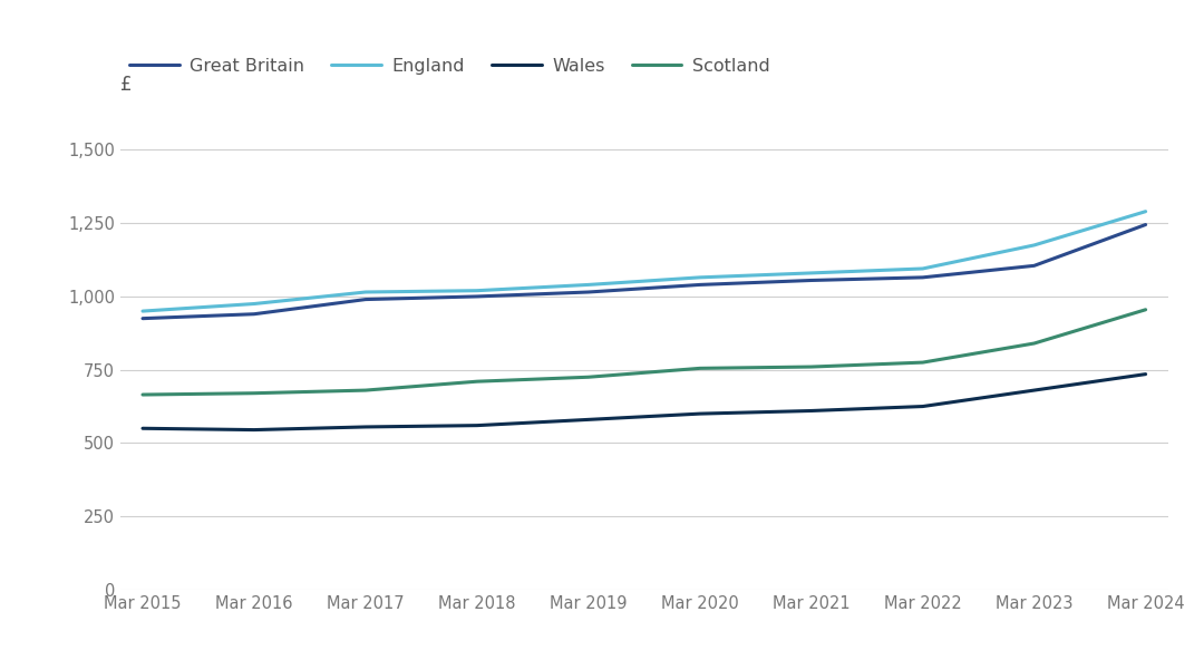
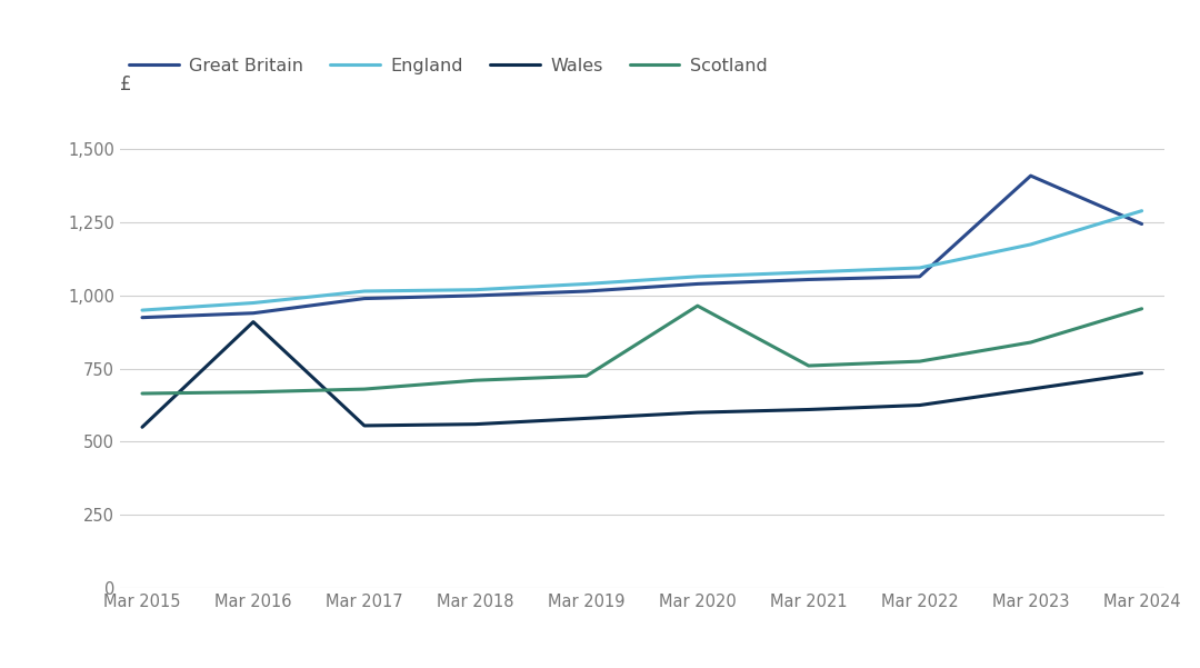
Wales/Mar 2016: 545 -> 910
Scotland/Mar 2020: 755 -> 965
Great Britain/Mar 2023: 1,105 -> 1,410
